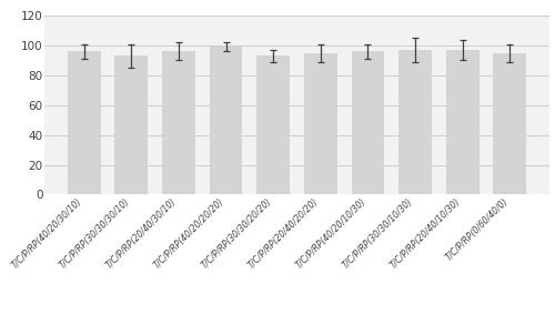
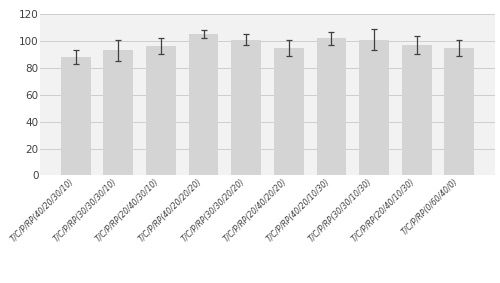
T/C/P/RP(40/20/30/10): 96 -> 88
T/C/P/RP(40/20/20/20): 99 -> 105
T/C/P/RP(30/30/20/20): 93 -> 101
T/C/P/RP(40/20/10/30): 96 -> 102
T/C/P/RP(30/30/10/30): 97 -> 101
